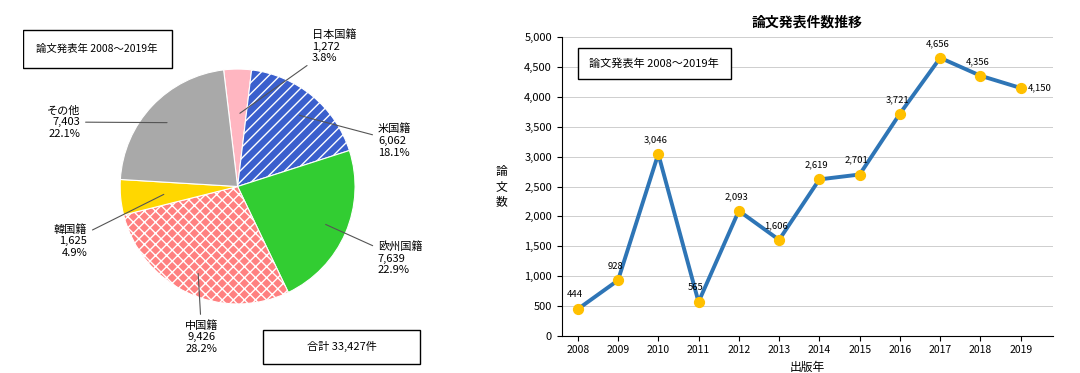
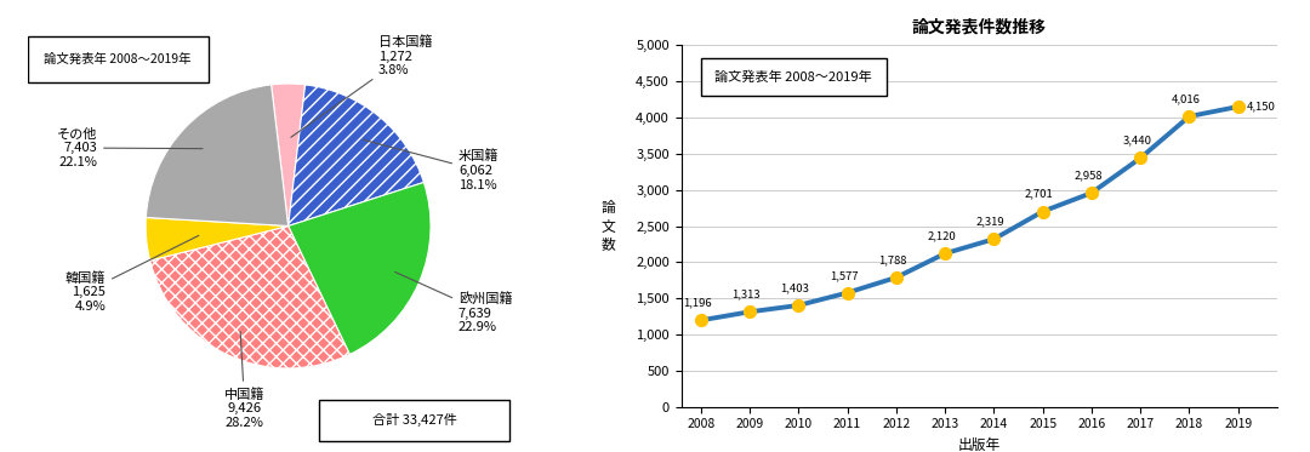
2008: 444 -> 1,196
2009: 928 -> 1,313
2010: 3,046 -> 1,403
2011: 565 -> 1,577
2012: 2,093 -> 1,788
2013: 1,606 -> 2,120
2014: 2,619 -> 2,319
2016: 3,721 -> 2,958
2017: 4,656 -> 3,440
2018: 4,356 -> 4,016
